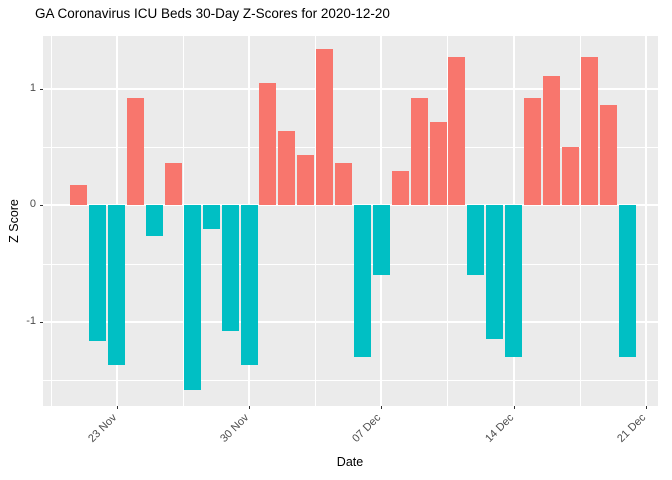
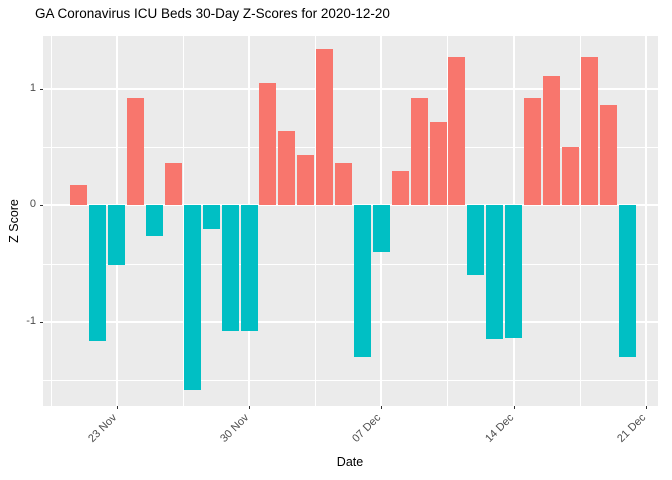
23 Nov: -1.37 -> -0.51
30 Nov: -1.37 -> -1.08
07 Dec: -0.60 -> -0.40
14 Dec: -1.30 -> -1.14
